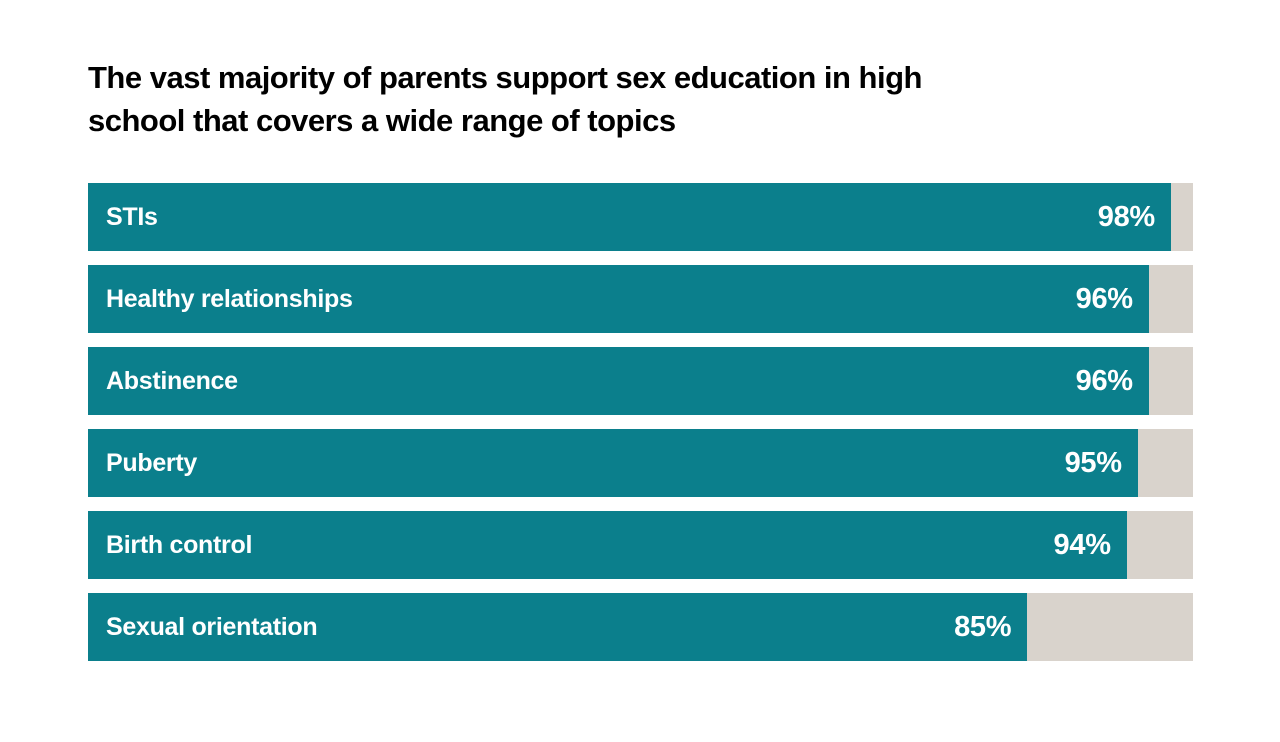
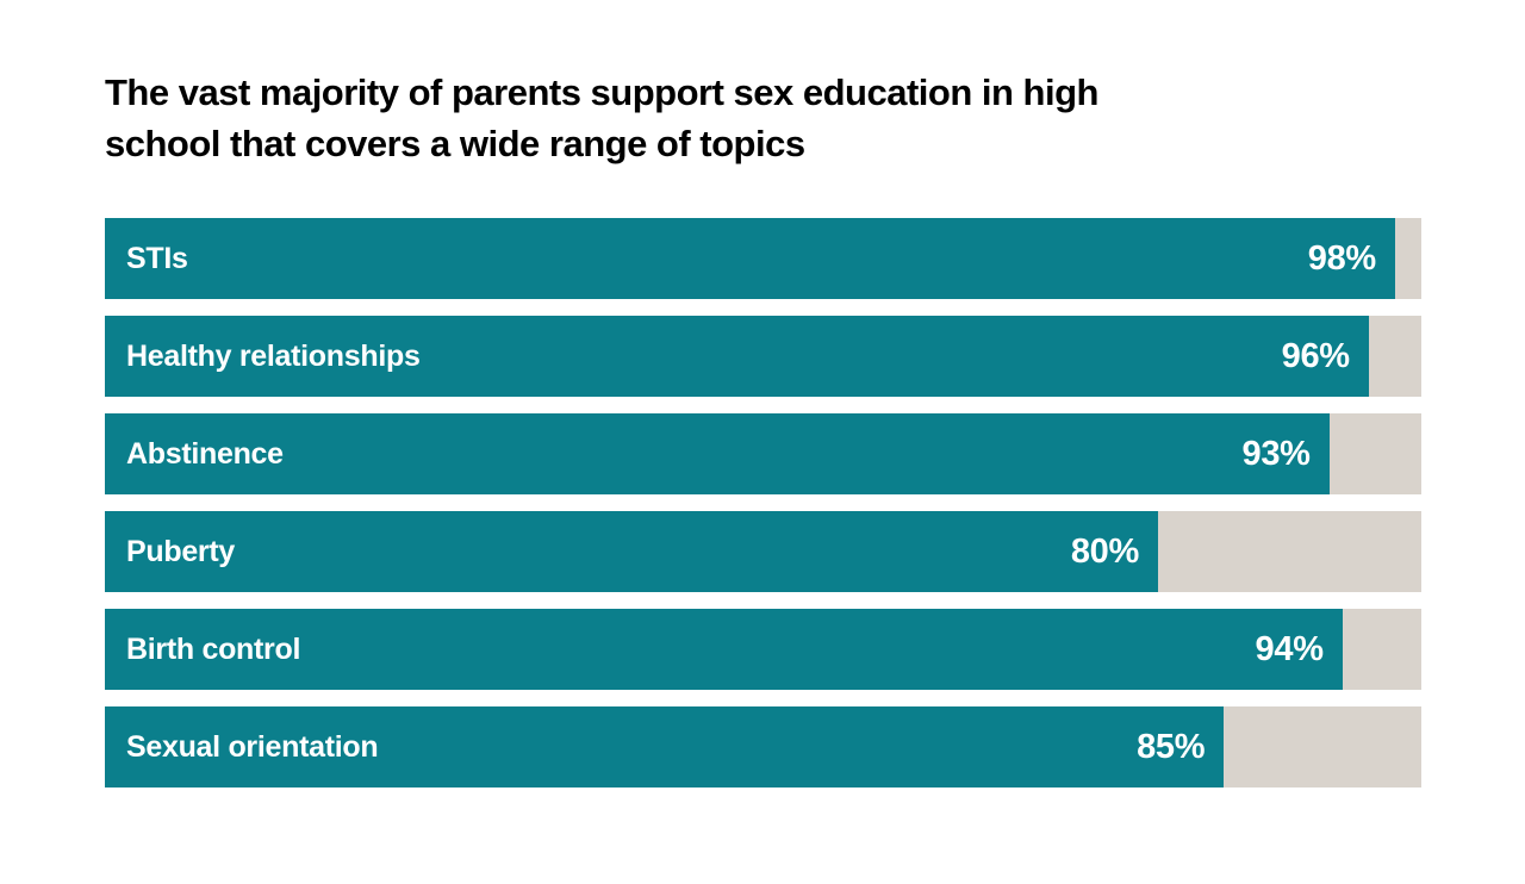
Abstinence: 96% -> 93%
Puberty: 95% -> 80%
